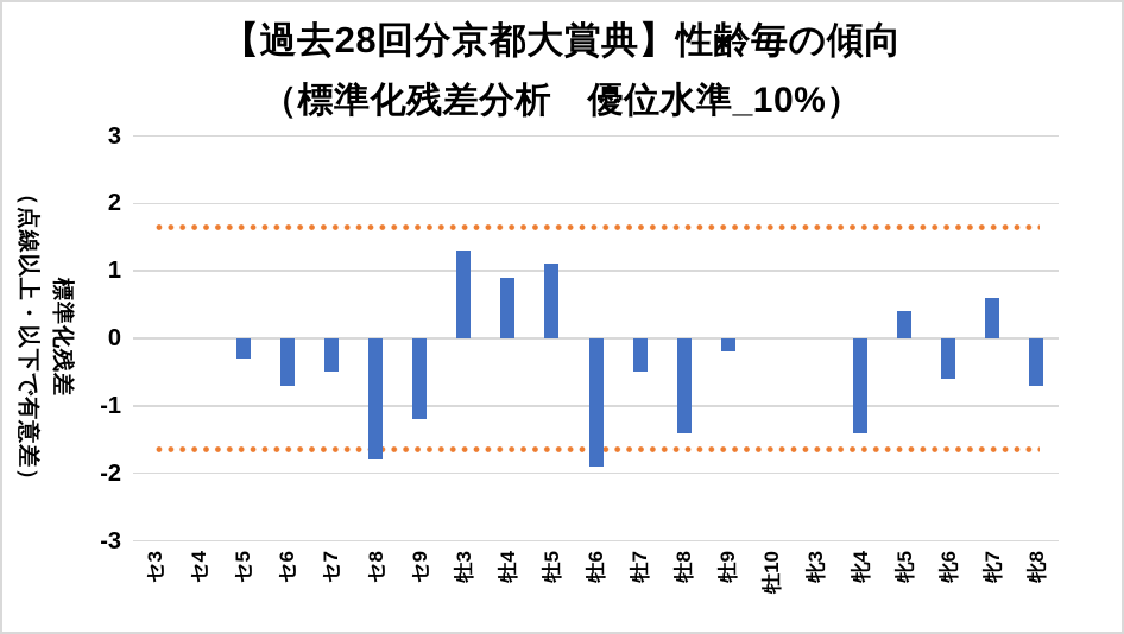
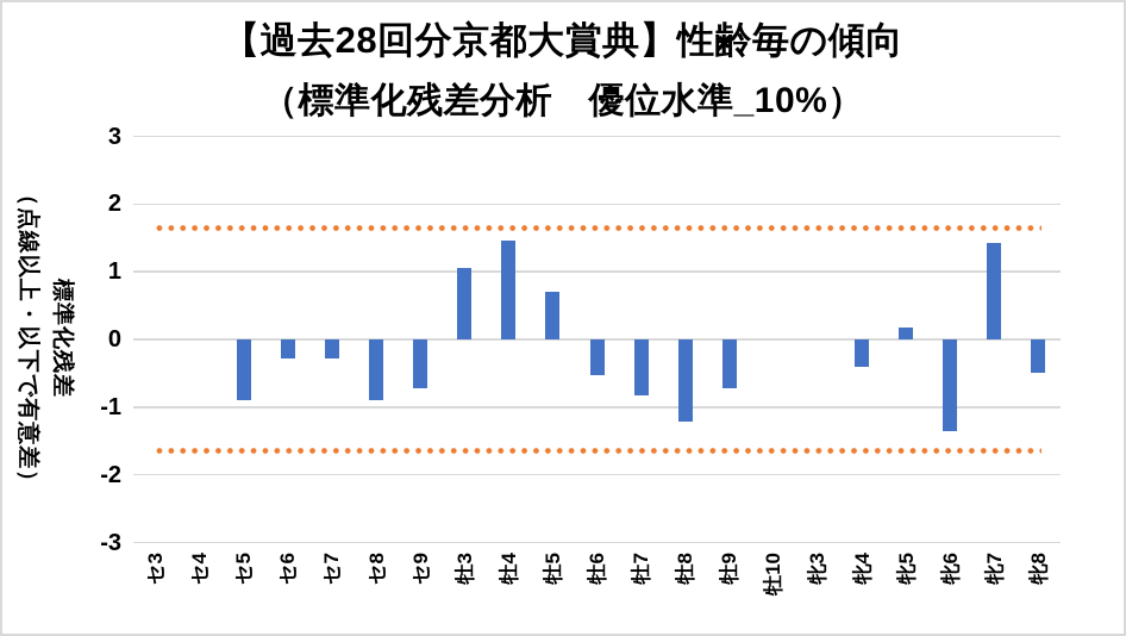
セ5: -0.3 -> -0.9
セ6: -0.7 -> -0.3
セ7: -0.5 -> -0.3
セ8: -1.8 -> -0.9
セ9: -1.2 -> -0.7
牡3: 1.3 -> 1.1
牡4: 0.9 -> 1.5
牡5: 1.1 -> 0.7
牡6: -1.9 -> -0.5
牡7: -0.5 -> -0.8
牡8: -1.4 -> -1.2
牡9: -0.2 -> -0.7
牝4: -1.4 -> -0.4
牝5: 0.4 -> 0.2
牝6: -0.6 -> -1.4
牝7: 0.6 -> 1.4
牝8: -0.7 -> -0.5
